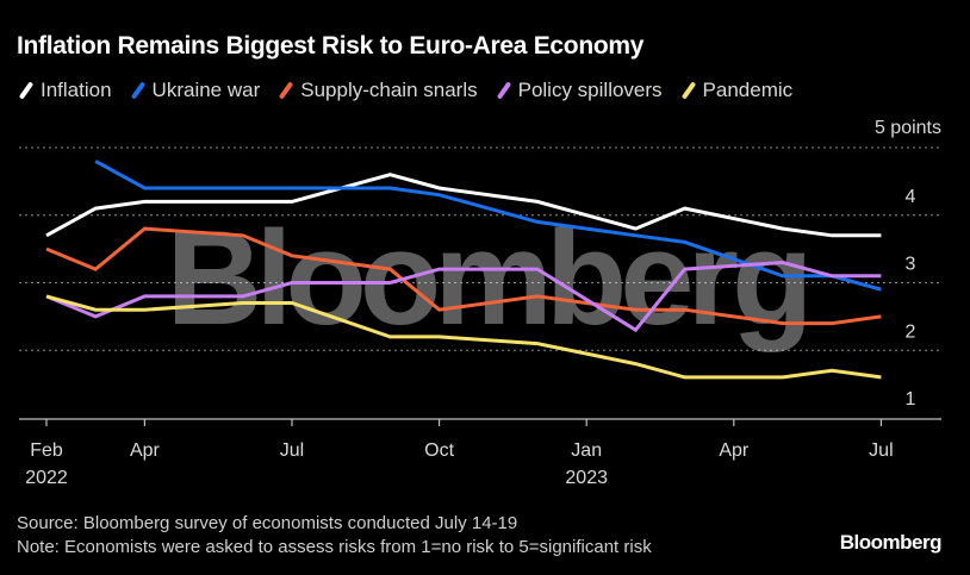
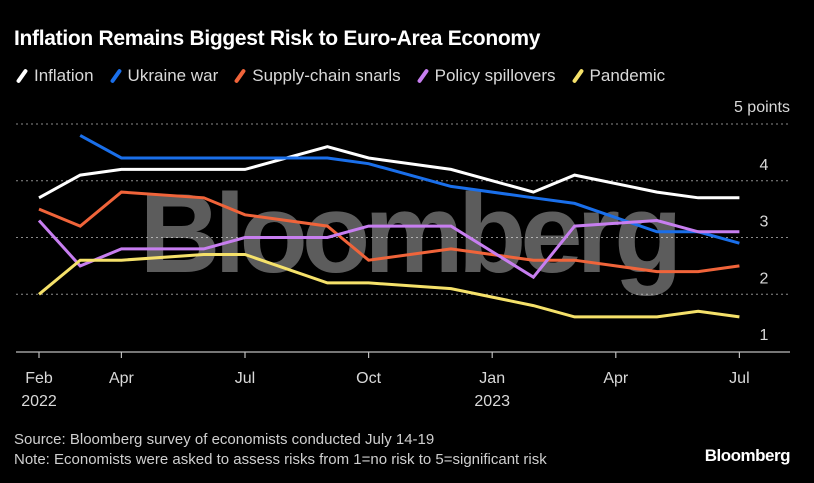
Policy spillovers/Feb 2022: 2.8 -> 3.3
Pandemic/Feb 2022: 2.8 -> 2.0
